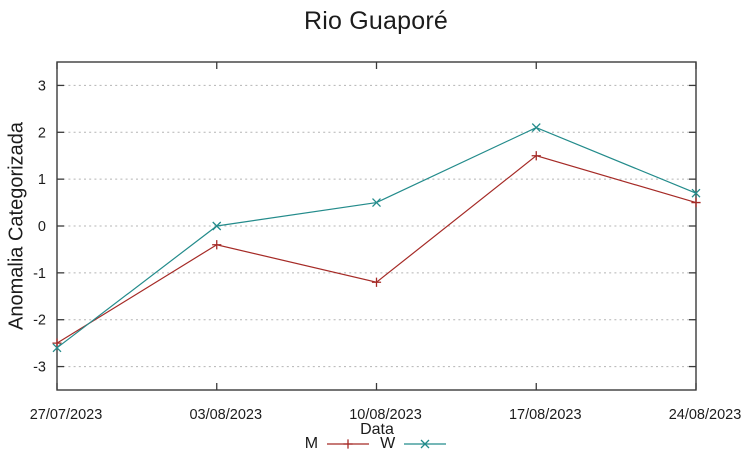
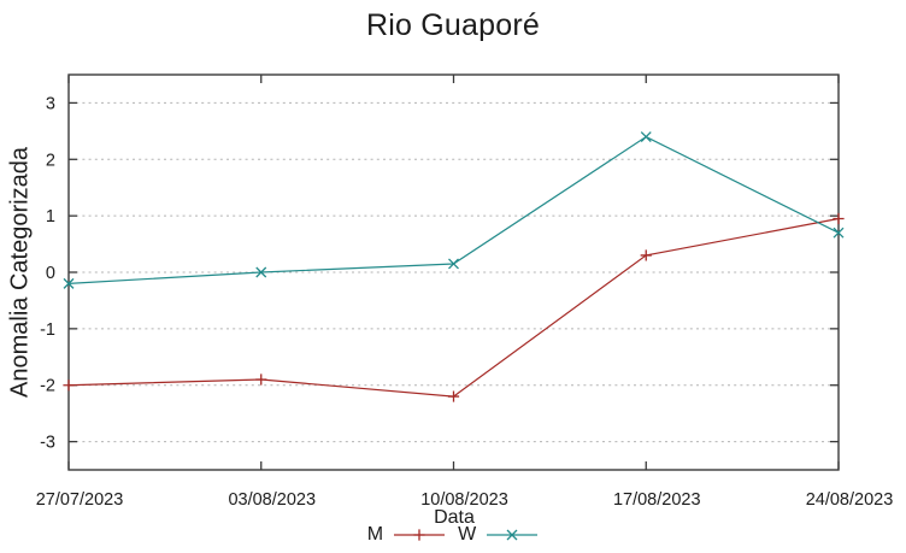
M/27/07/2023: -2.5 -> -2.0
W/27/07/2023: -2.6 -> -0.2
M/03/08/2023: -0.4 -> -1.9
M/10/08/2023: -1.2 -> -2.2
W/10/08/2023: 0.5 -> 0.1
M/17/08/2023: 1.5 -> 0.3
W/17/08/2023: 2.1 -> 2.4
M/24/08/2023: 0.5 -> 0.9
